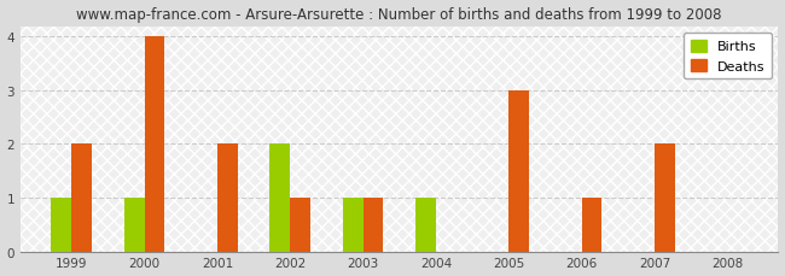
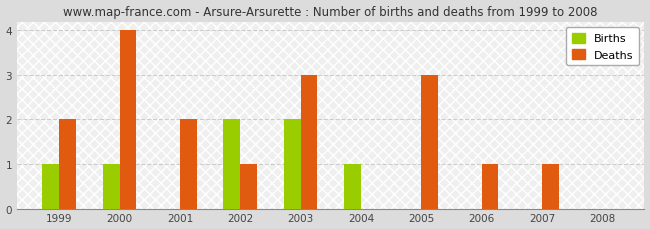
Births/2003: 1 -> 2
Deaths/2003: 1 -> 3
Deaths/2007: 2 -> 1
